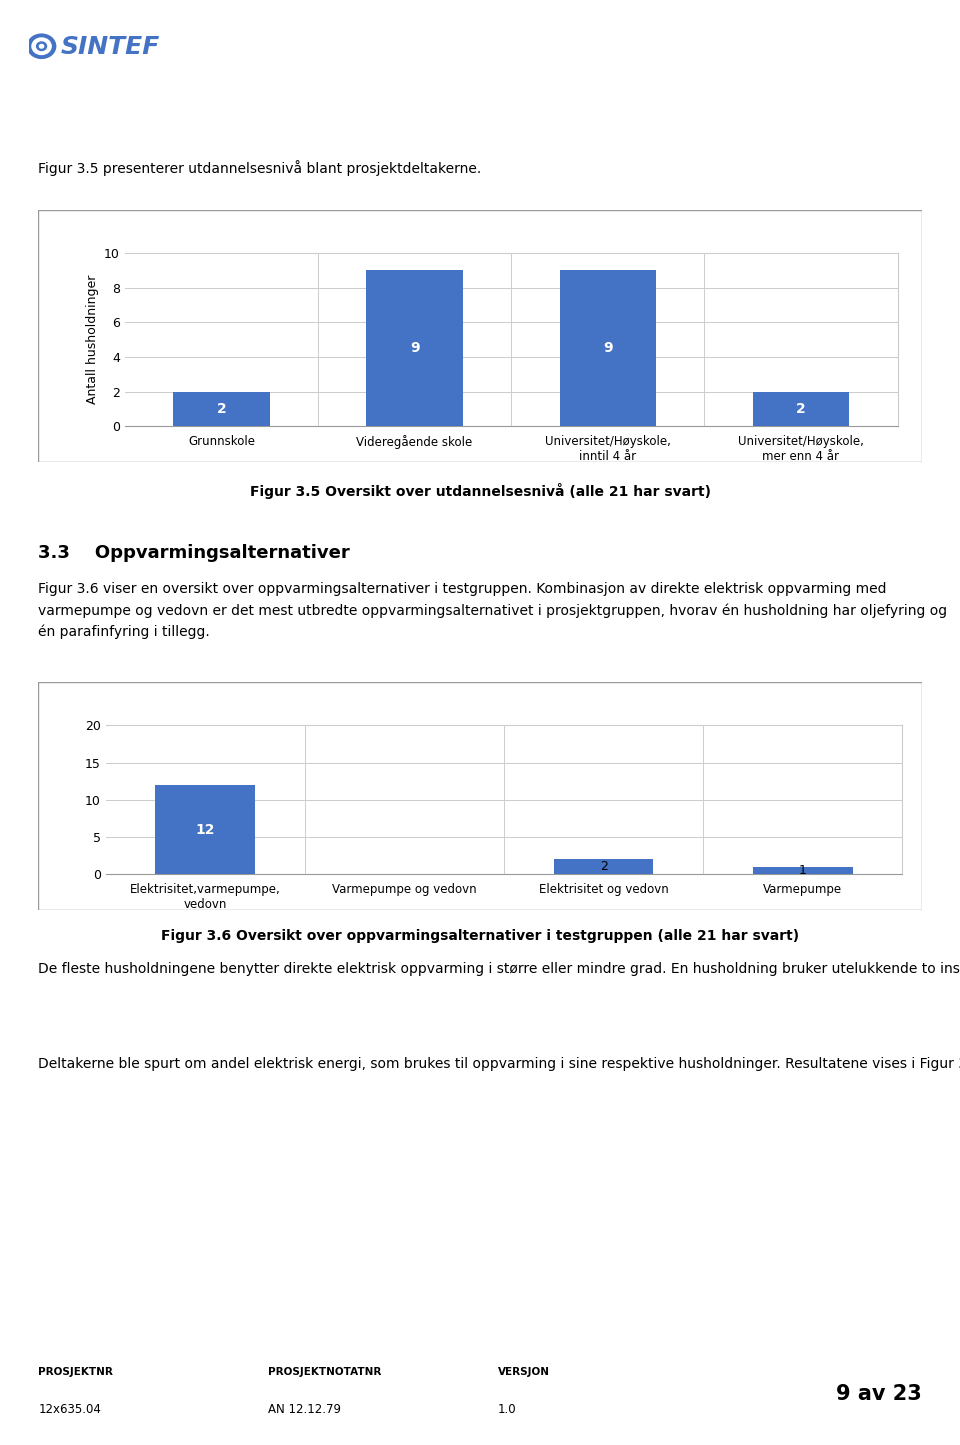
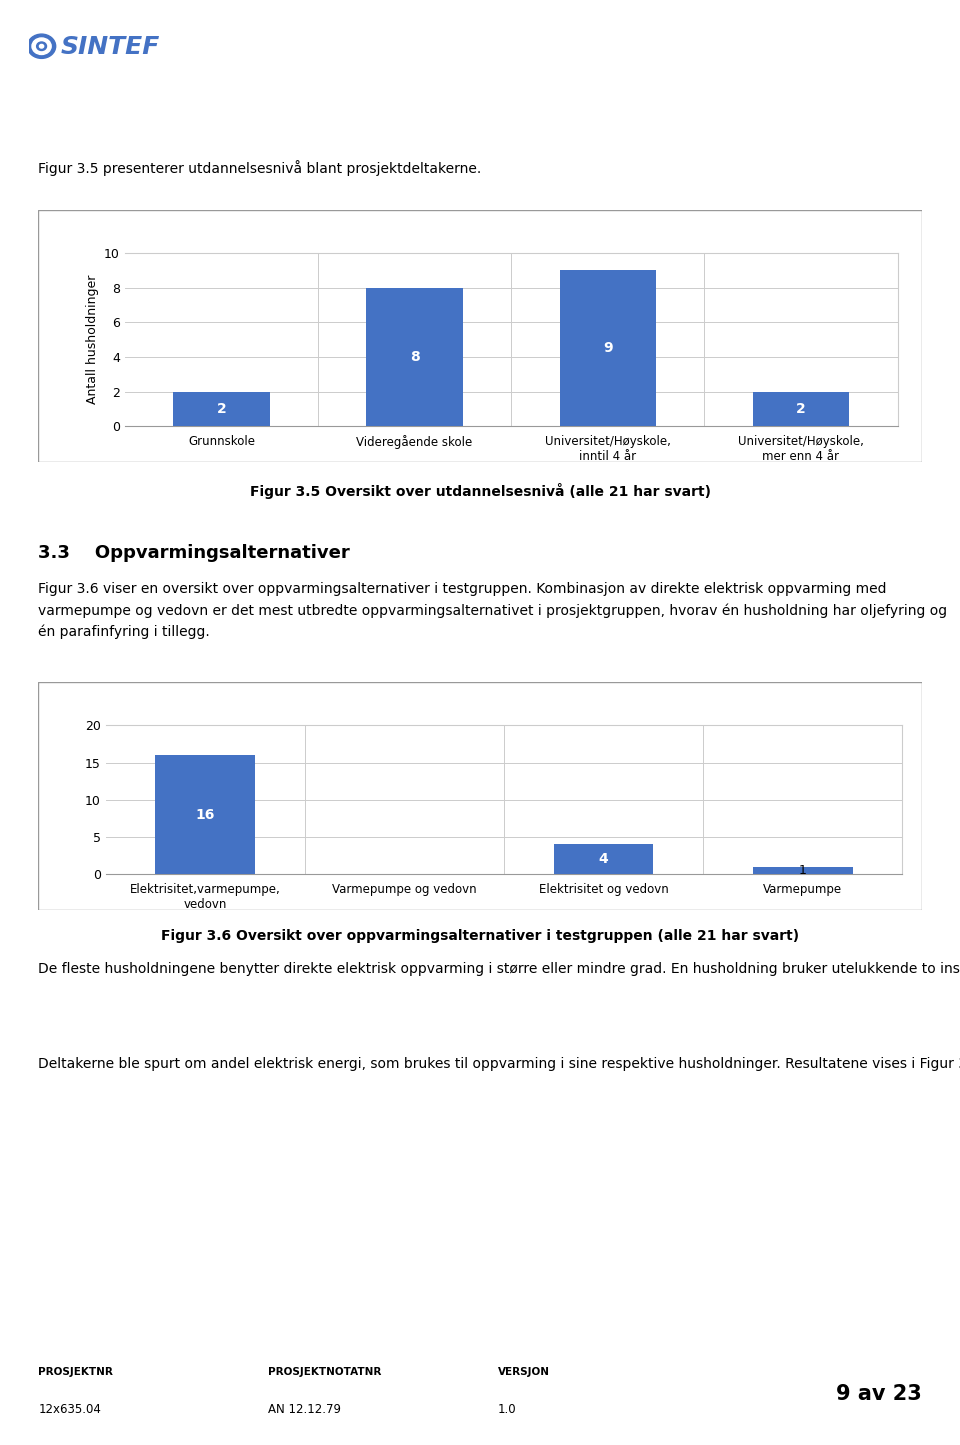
Videregående skole: 9 -> 8
Elektrisitet,varmepumpe, vedovn: 12 -> 16
Elektrisitet og vedovn: 2 -> 4
